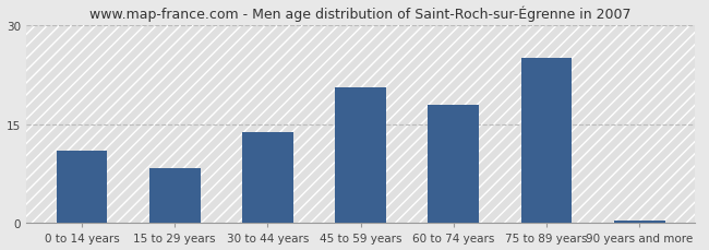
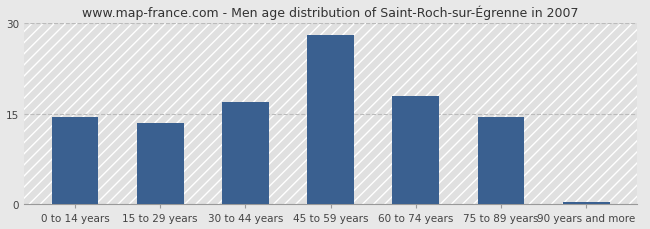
0 to 14 years: 11.0 -> 14.5
15 to 29 years: 8.4 -> 13.5
30 to 44 years: 13.8 -> 17.0
45 to 59 years: 20.6 -> 28.0
75 to 89 years: 25.0 -> 14.5
